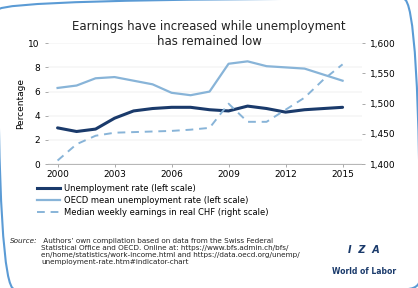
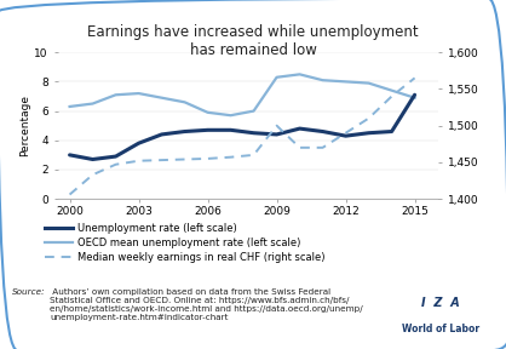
Unemployment rate (left scale)/2015: 4.7 -> 7.1
